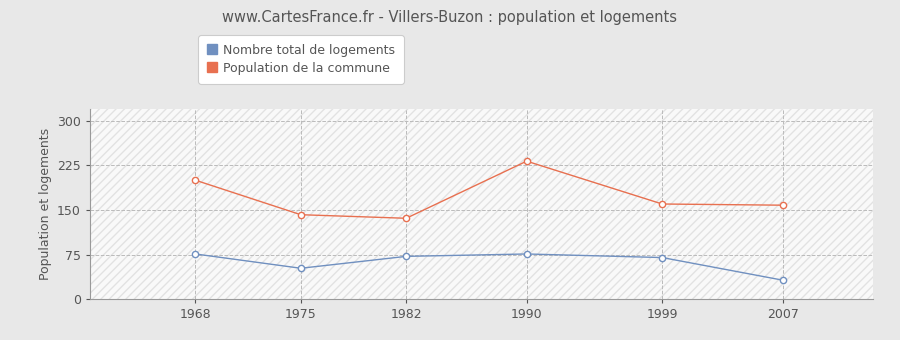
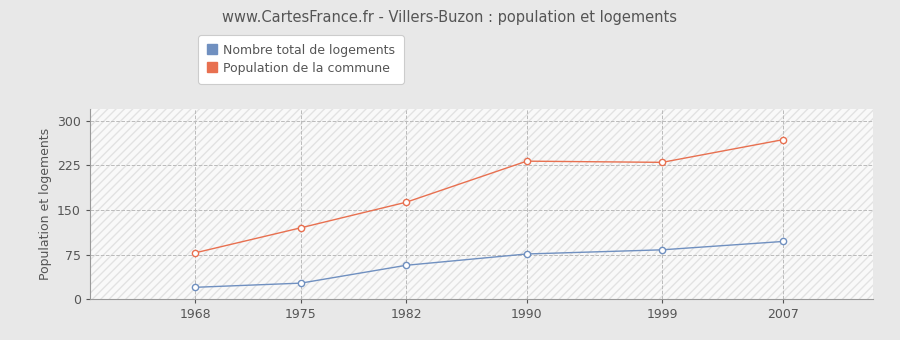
Nombre total de logements/1968: 76 -> 20
Population de la commune/1968: 200 -> 78
Nombre total de logements/1975: 52 -> 27
Population de la commune/1975: 142 -> 120
Nombre total de logements/1982: 72 -> 57
Population de la commune/1982: 136 -> 163
Nombre total de logements/1999: 70 -> 83
Population de la commune/1999: 160 -> 230
Nombre total de logements/2007: 32 -> 97
Population de la commune/2007: 158 -> 268
